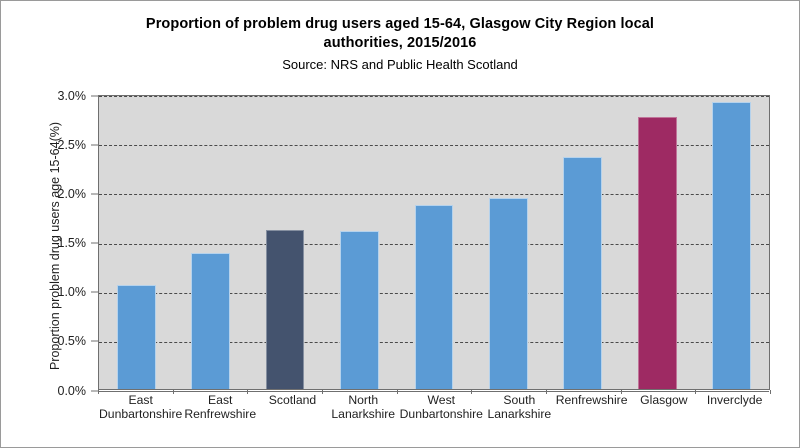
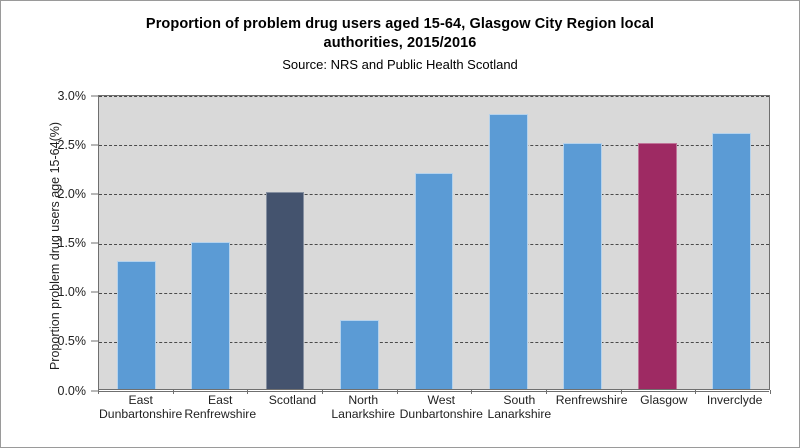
East Dunbartonshire: 1.1% -> 1.3%
East Renfrewshire: 1.4% -> 1.5%
Scotland: 1.6% -> 2.0%
North Lanarkshire: 1.6% -> 0.7%
West Dunbartonshire: 1.9% -> 2.2%
South Lanarkshire: 1.9% -> 2.8%
Renfrewshire: 2.4% -> 2.5%
Glasgow: 2.8% -> 2.5%
Inverclyde: 2.9% -> 2.6%
